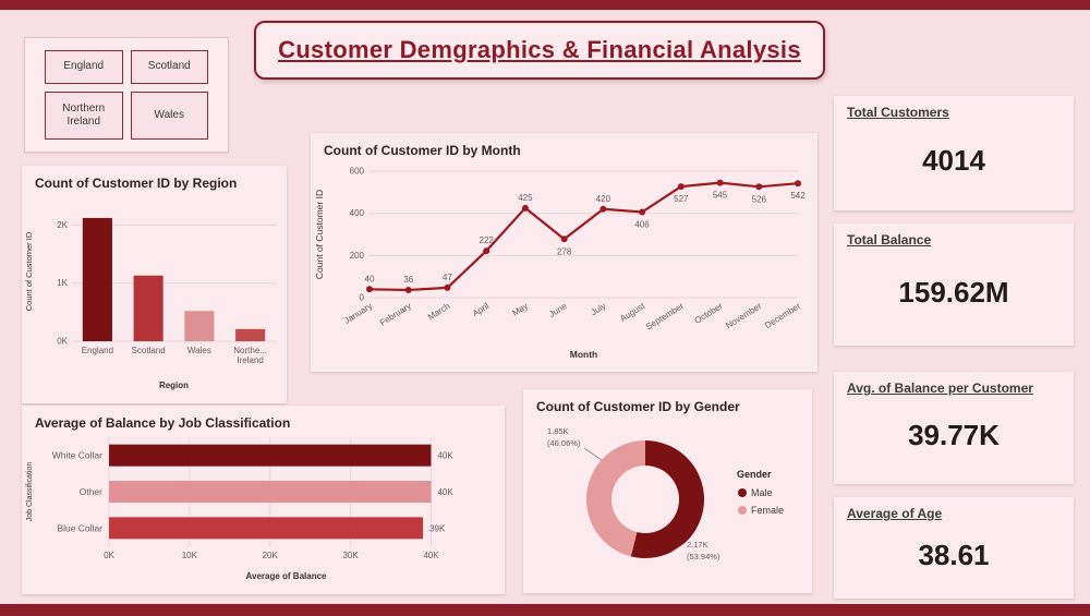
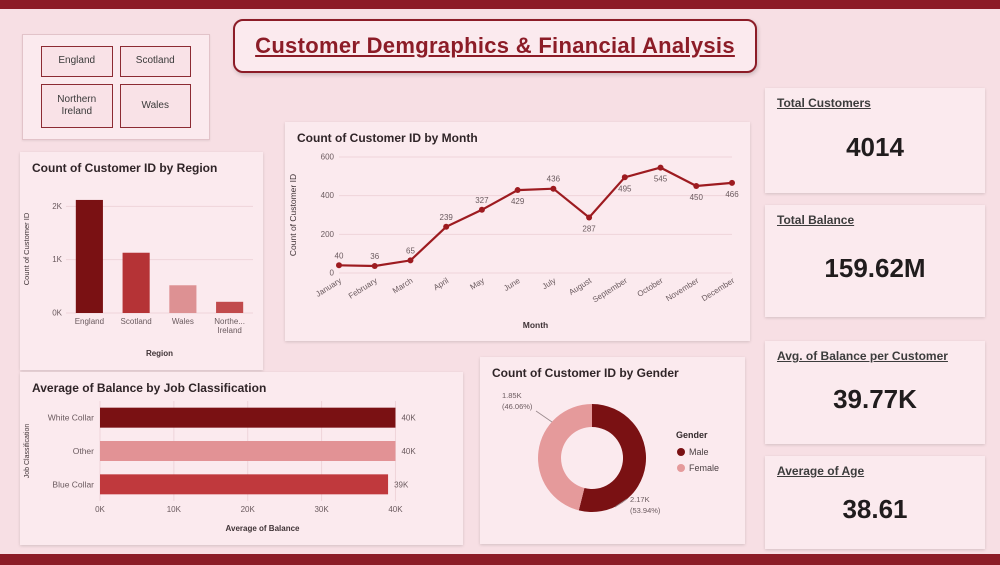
Count of Customer ID by Month/March: 47 -> 65
Count of Customer ID by Month/April: 222 -> 239
Count of Customer ID by Month/May: 425 -> 327
Count of Customer ID by Month/June: 278 -> 429
Count of Customer ID by Month/July: 420 -> 436
Count of Customer ID by Month/August: 406 -> 287
Count of Customer ID by Month/September: 527 -> 495
Count of Customer ID by Month/November: 526 -> 450
Count of Customer ID by Month/December: 542 -> 466
